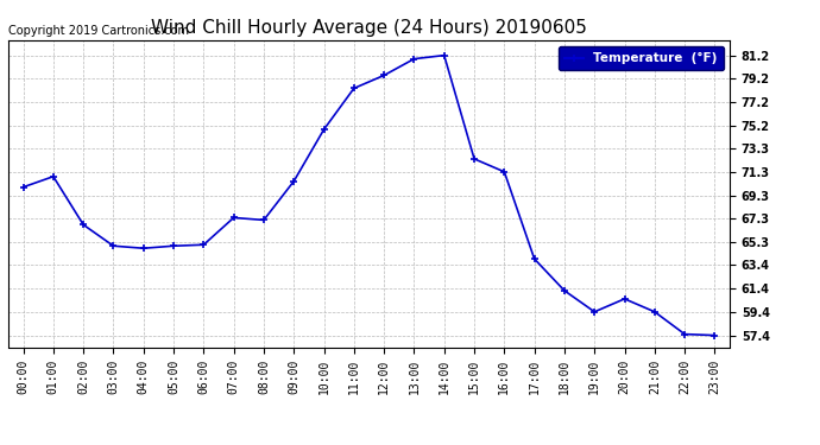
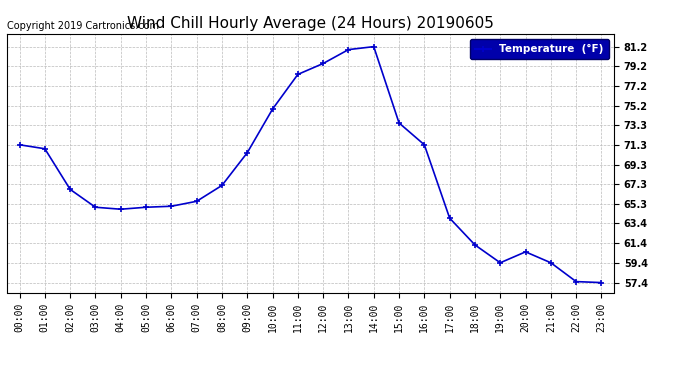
00:00: 70.0 -> 71.3
07:00: 67.4 -> 65.6
15:00: 72.4 -> 73.5
